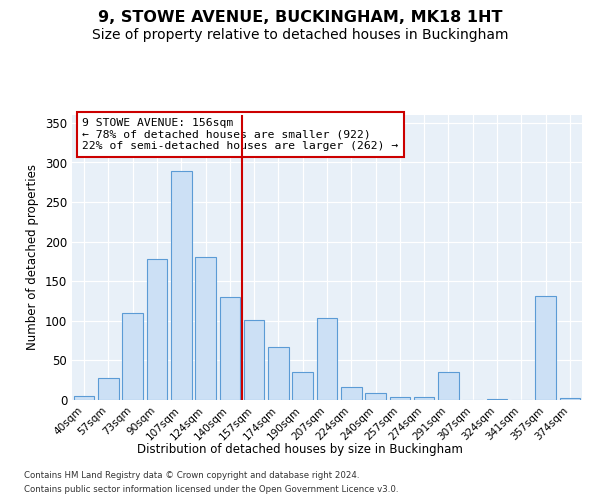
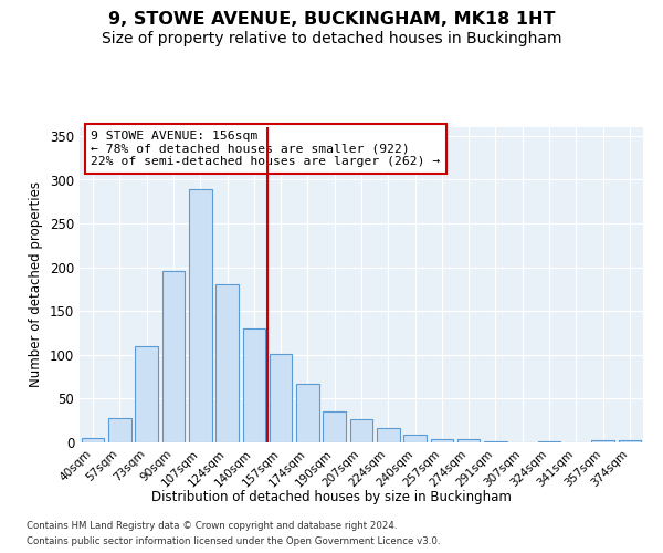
90sqm: 178 -> 196
207sqm: 104 -> 26
291sqm: 36 -> 1
357sqm: 132 -> 3
